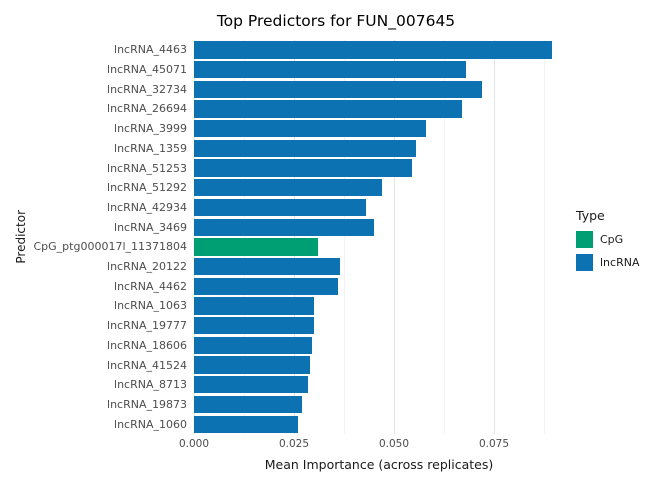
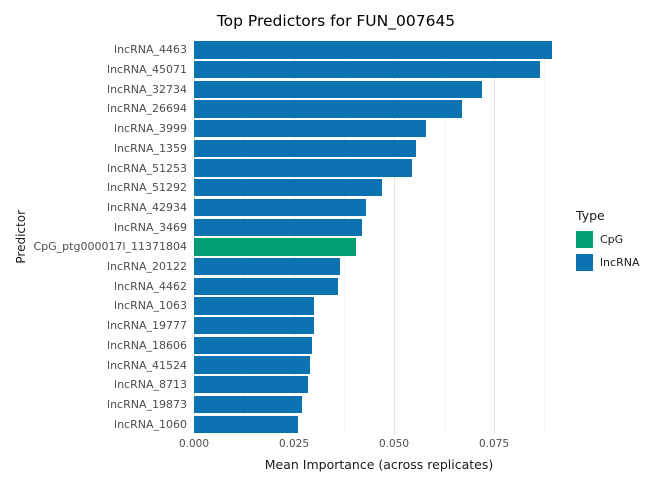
lncRNA_45071: 0.068 -> 0.086
lncRNA_3469: 0.045 -> 0.042
CpG_ptg000017l_11371804: 0.031 -> 0.041
